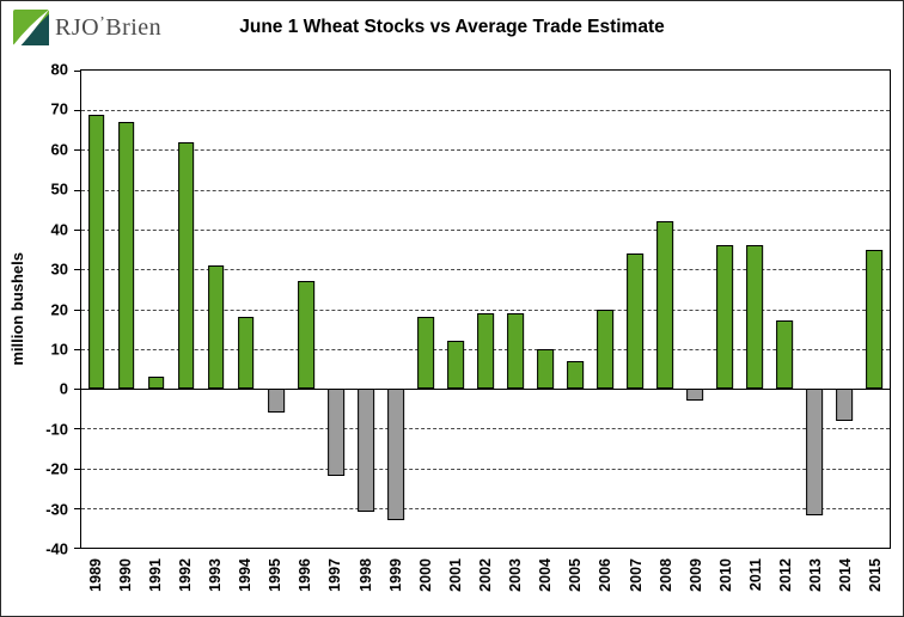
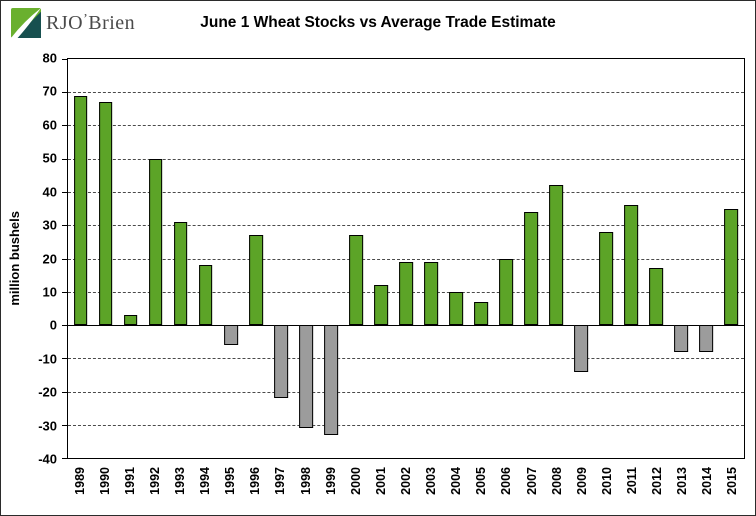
1992: 62 -> 50
2000: 18 -> 27
2009: -3 -> -14
2010: 36 -> 28
2013: -32 -> -8
